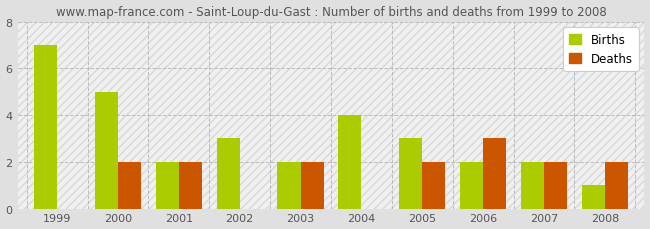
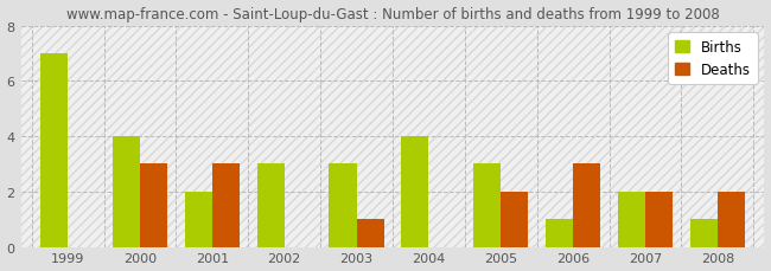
Births/2000: 5 -> 4
Deaths/2000: 2 -> 3
Deaths/2001: 2 -> 3
Births/2003: 2 -> 3
Deaths/2003: 2 -> 1
Births/2006: 2 -> 1
